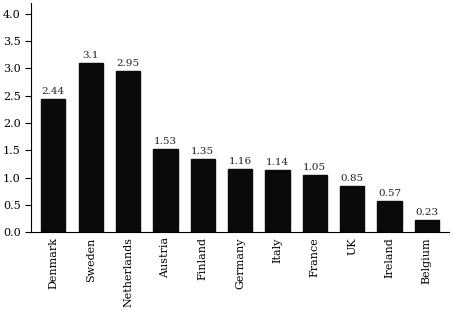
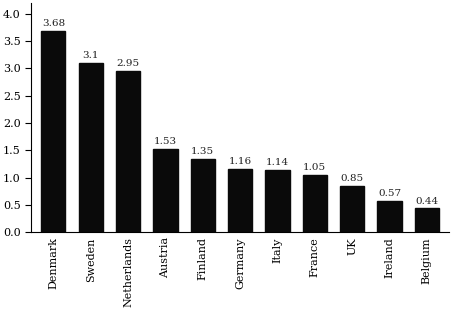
Denmark: 2.44 -> 3.68
Belgium: 0.23 -> 0.44
